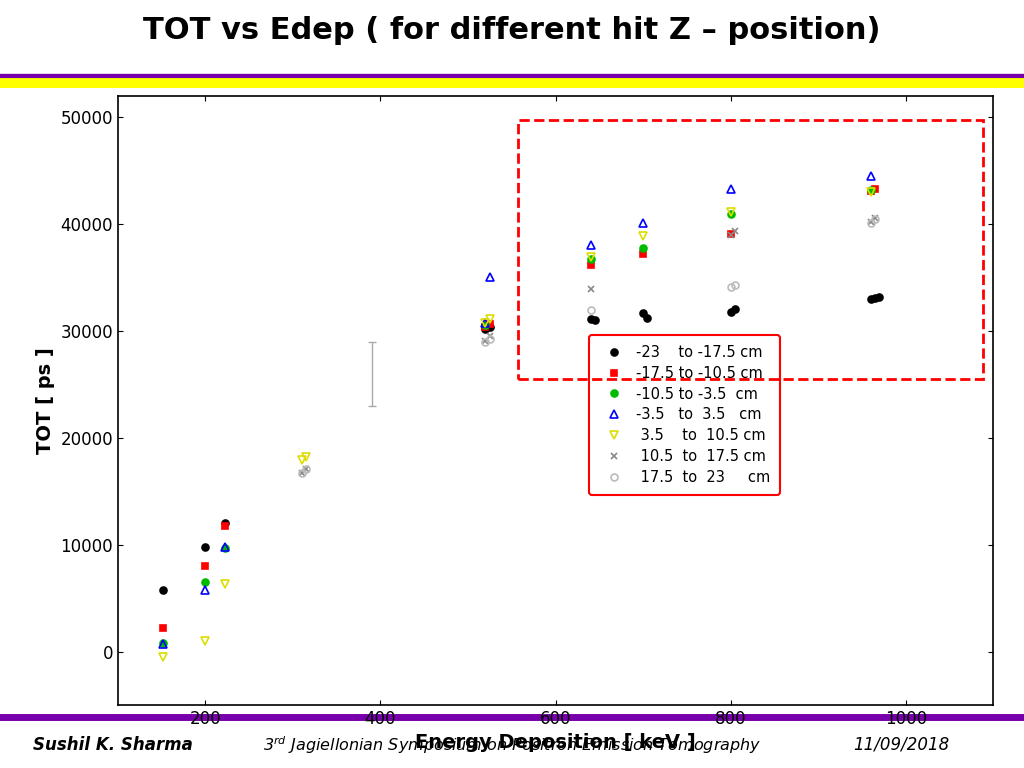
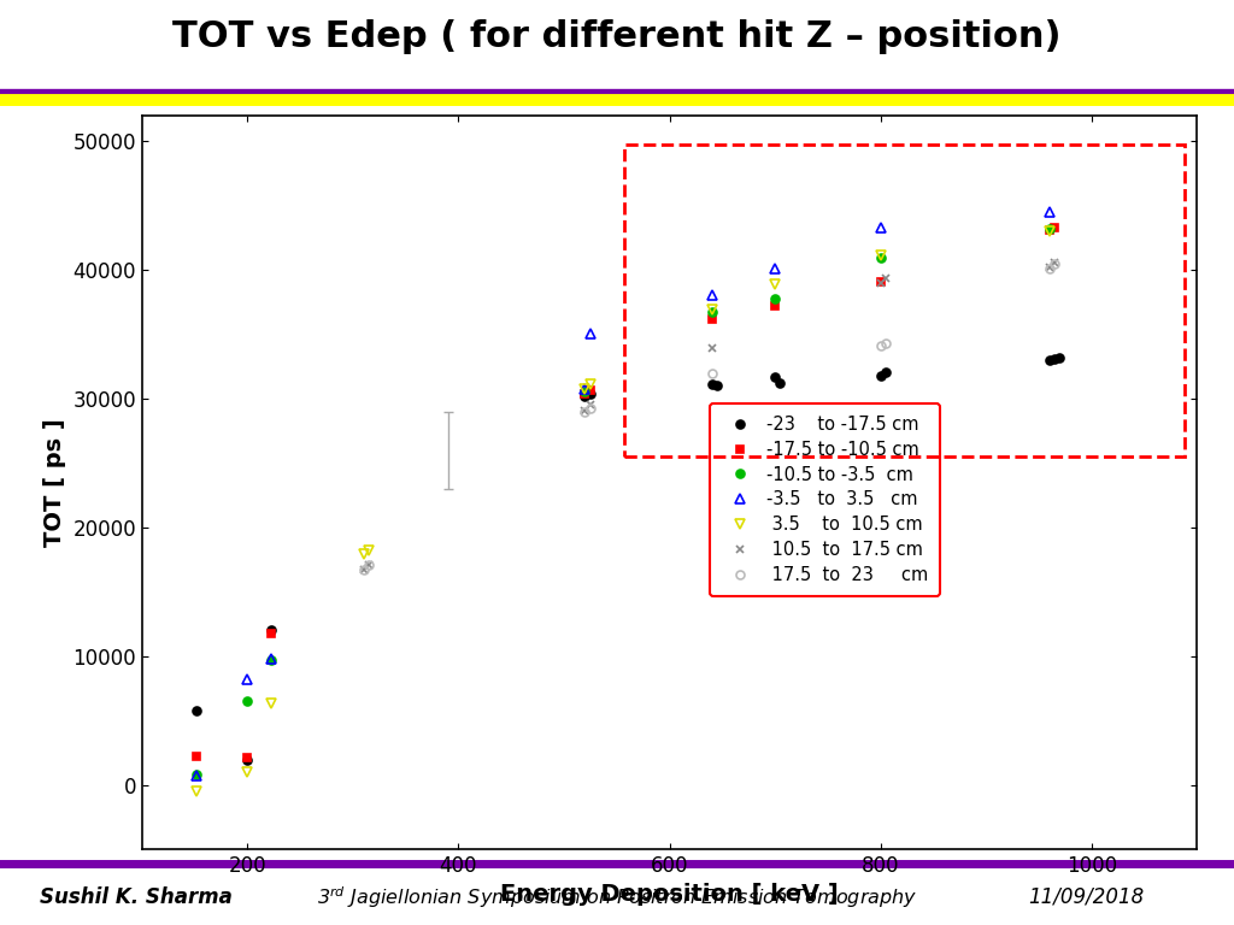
-23 to -17.5 cm/200: 9800 -> 1900
-17.5 to -10.5 cm/200: 8000 -> 2100
-3.5 to 3.5 cm/200: 5800 -> 8200
